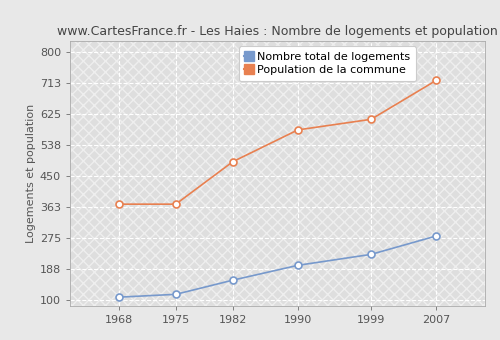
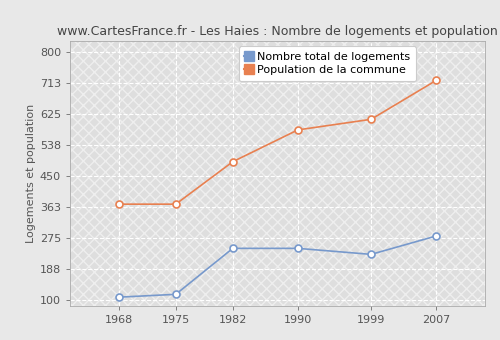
Nombre total de logements/1982: 155 -> 245
Nombre total de logements/1990: 197 -> 245
